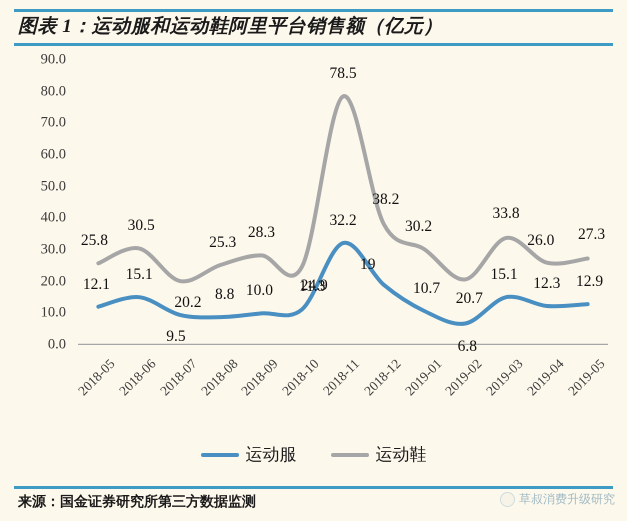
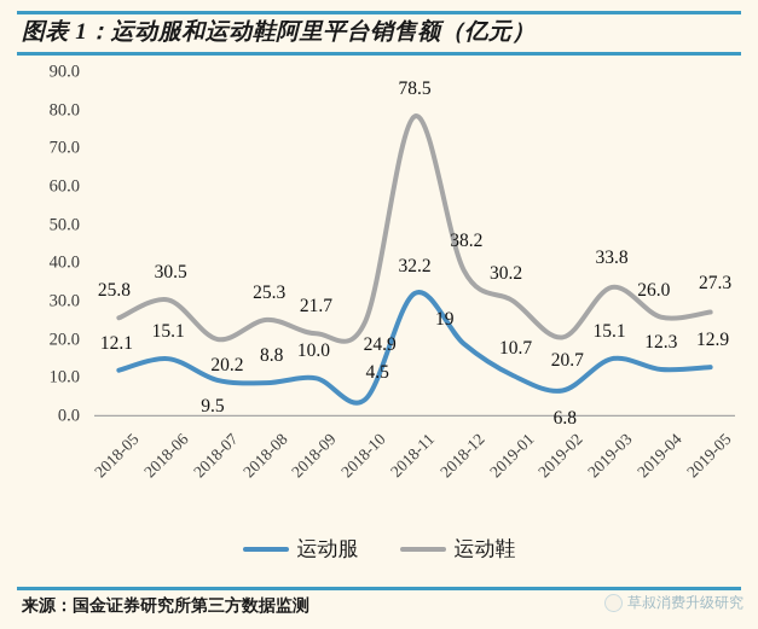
运动鞋/2018-09: 28.3 -> 21.7
运动服/2018-10: 11.3 -> 4.5
